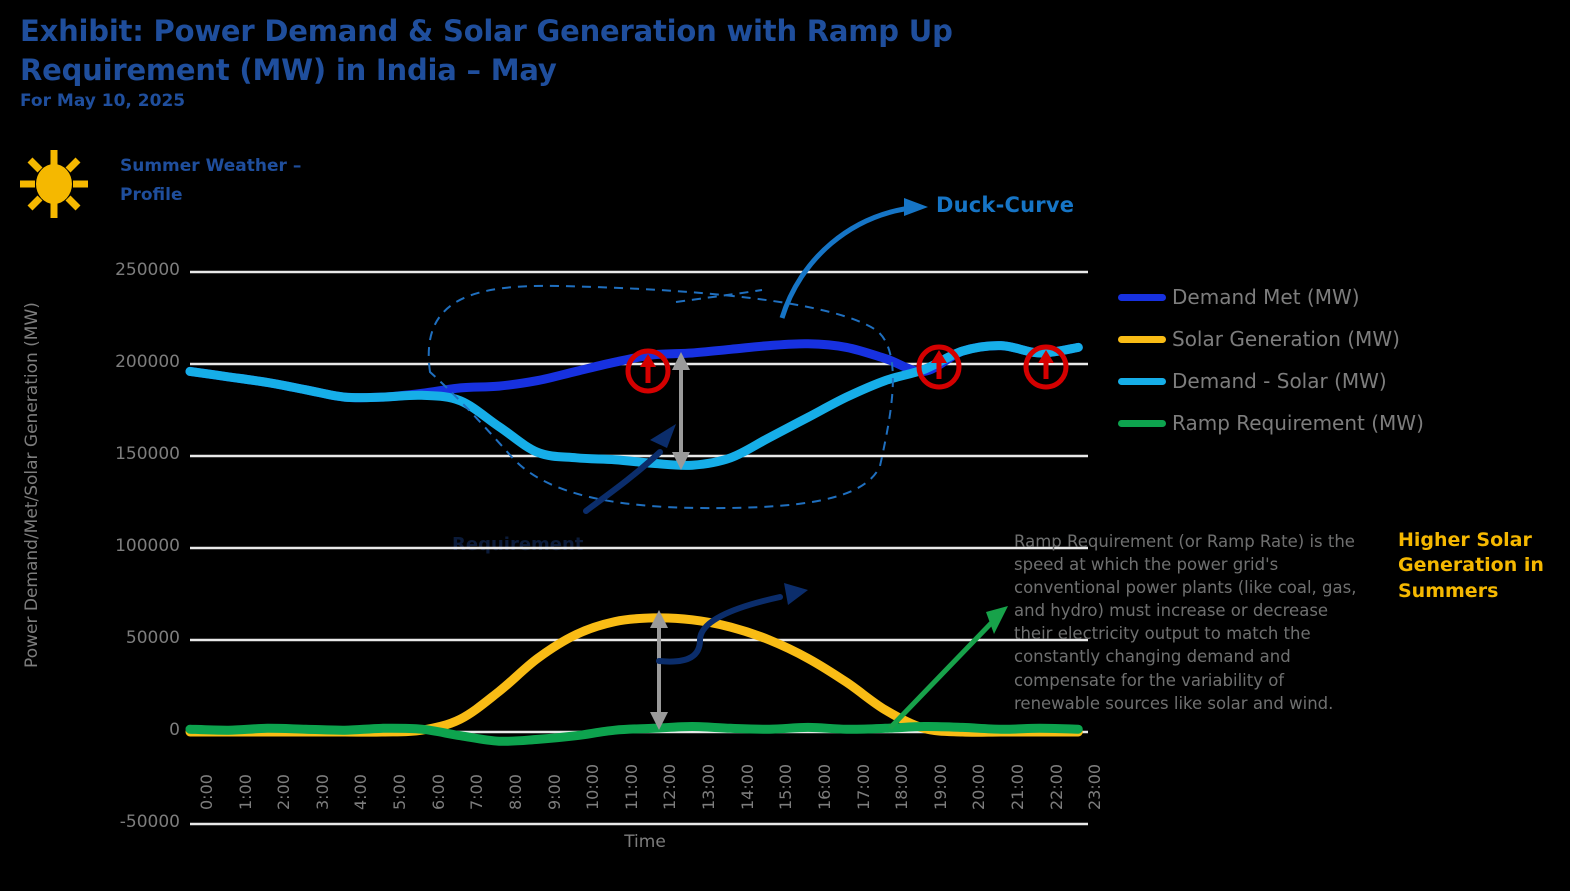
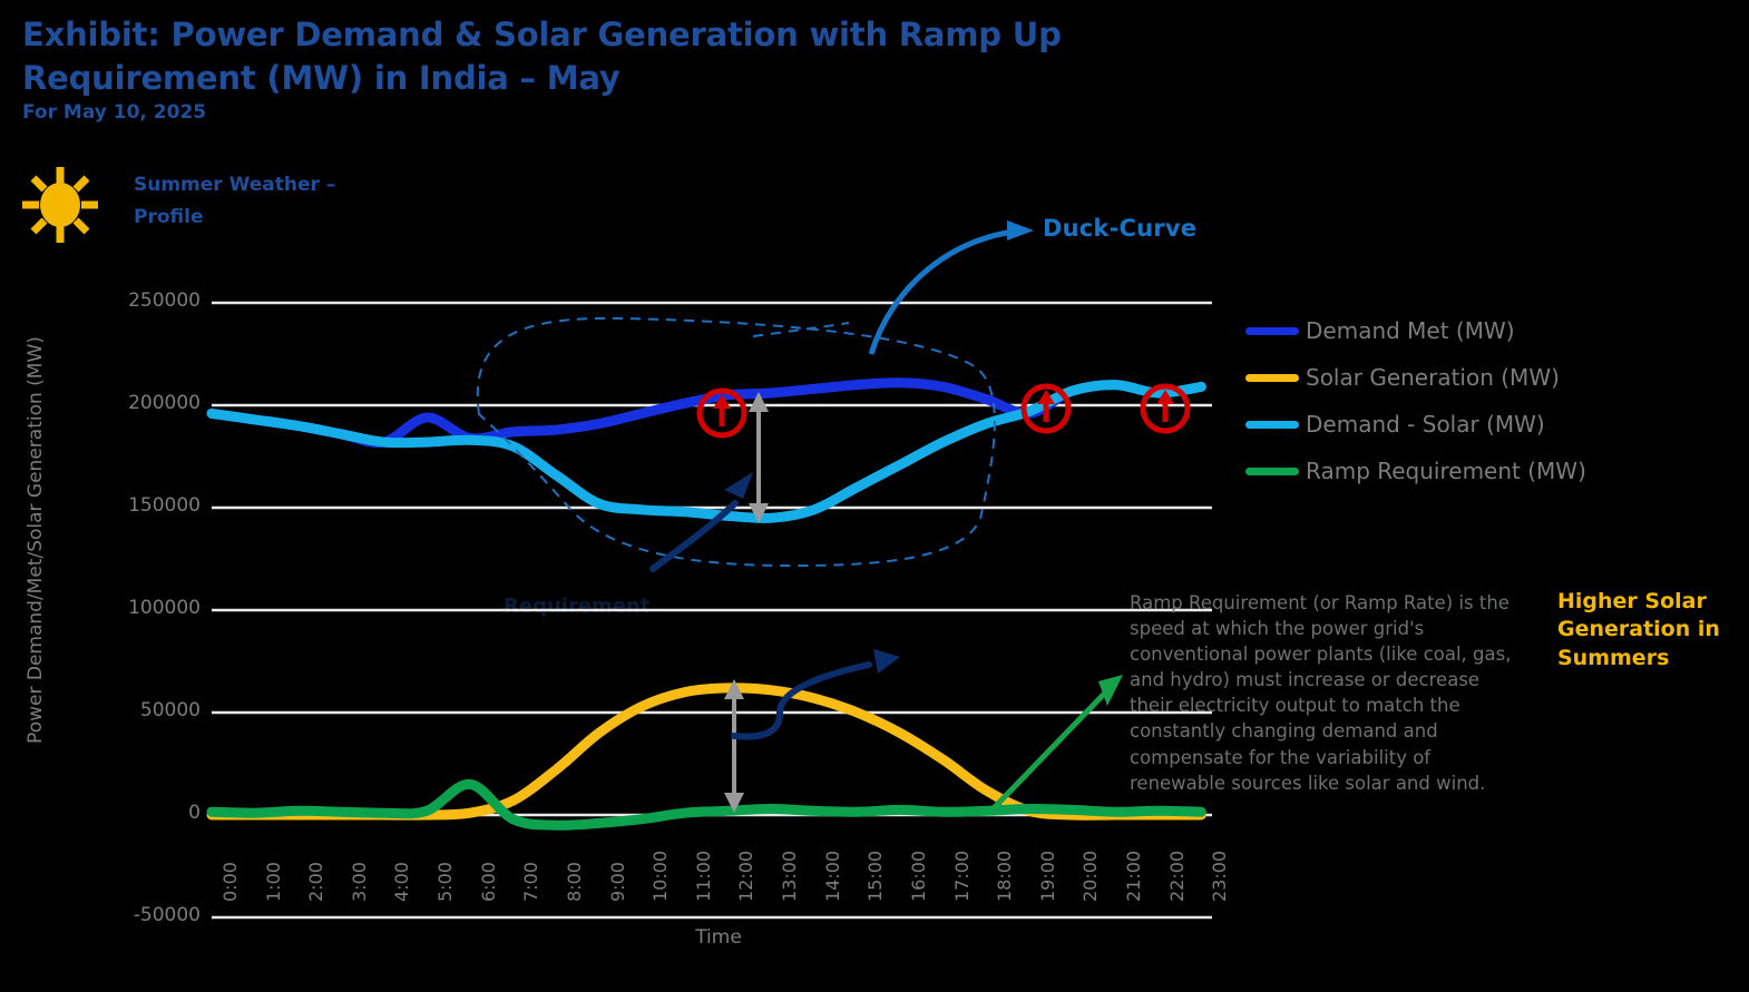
Demand Met (MW)/5:00: 182000 -> 194000
Ramp Requirement (MW)/6:00: 2000 -> 15000
